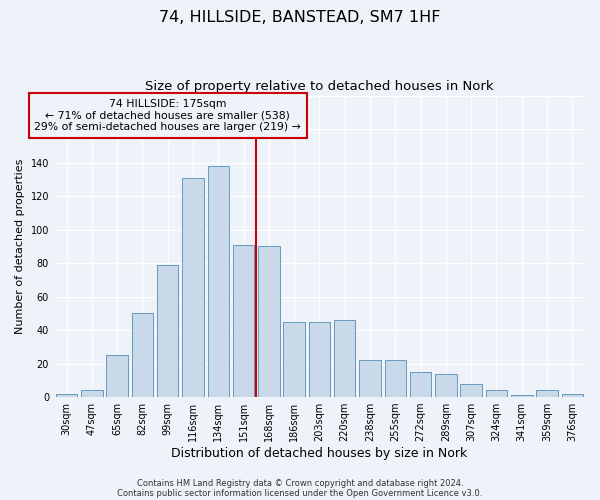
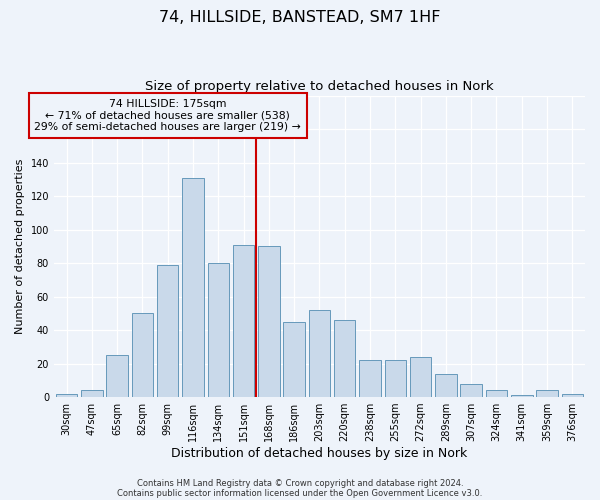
134sqm: 138 -> 80
203sqm: 45 -> 52
272sqm: 15 -> 24
